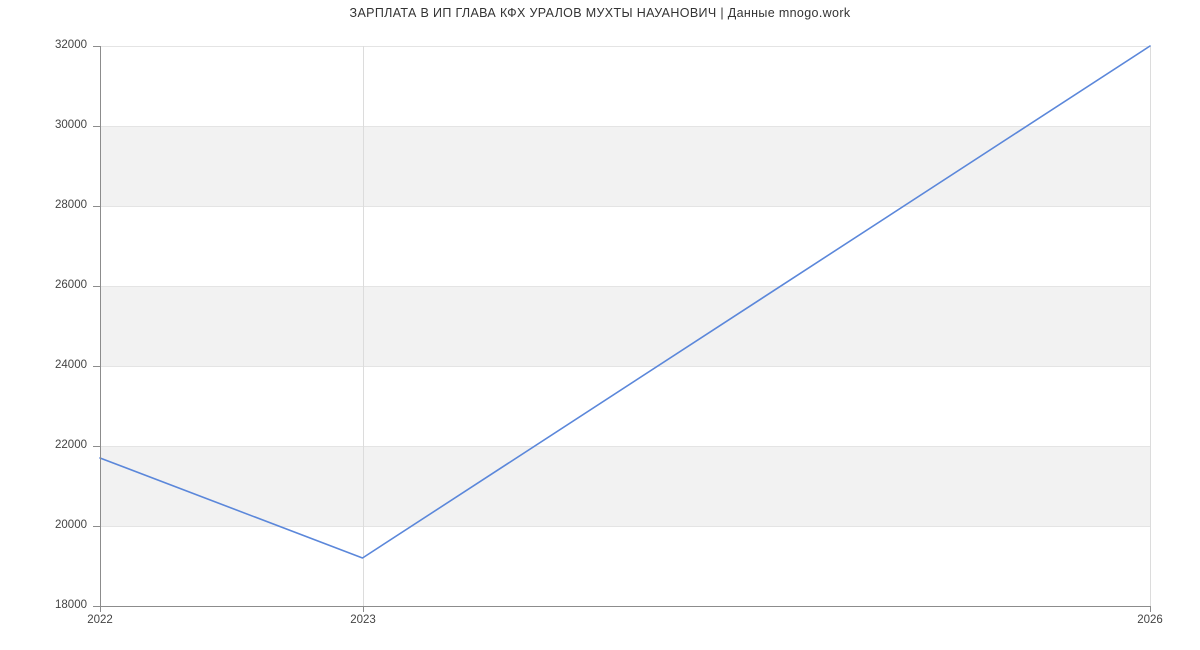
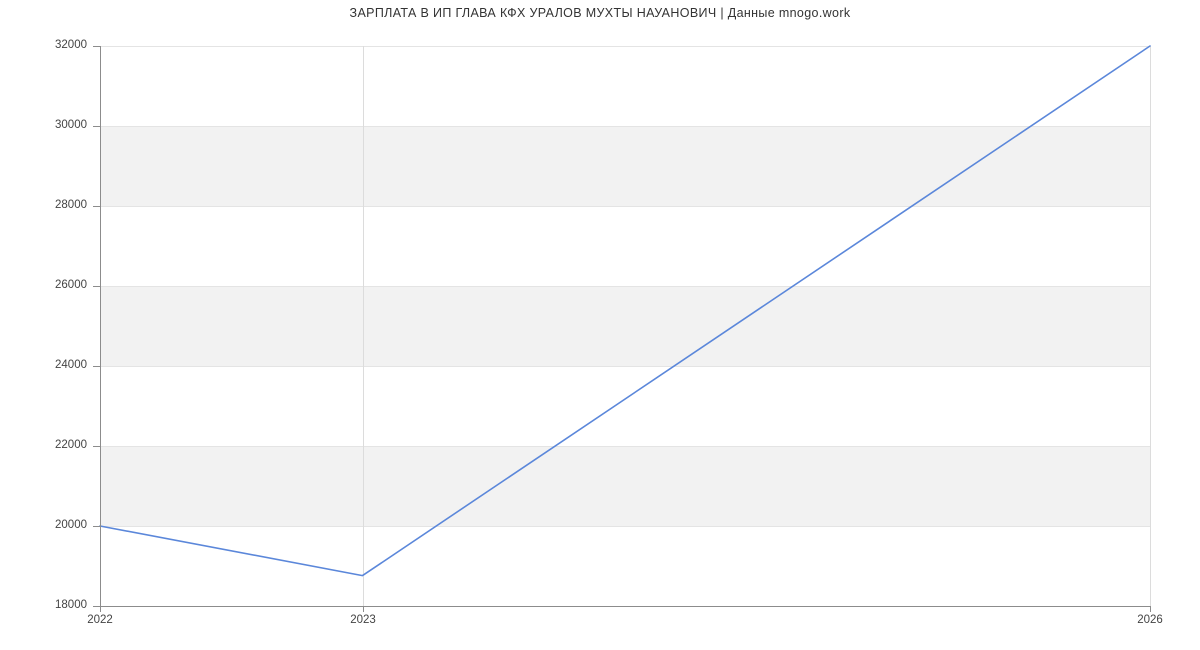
2022: 21700 -> 20000
2023: 19200 -> 18800
